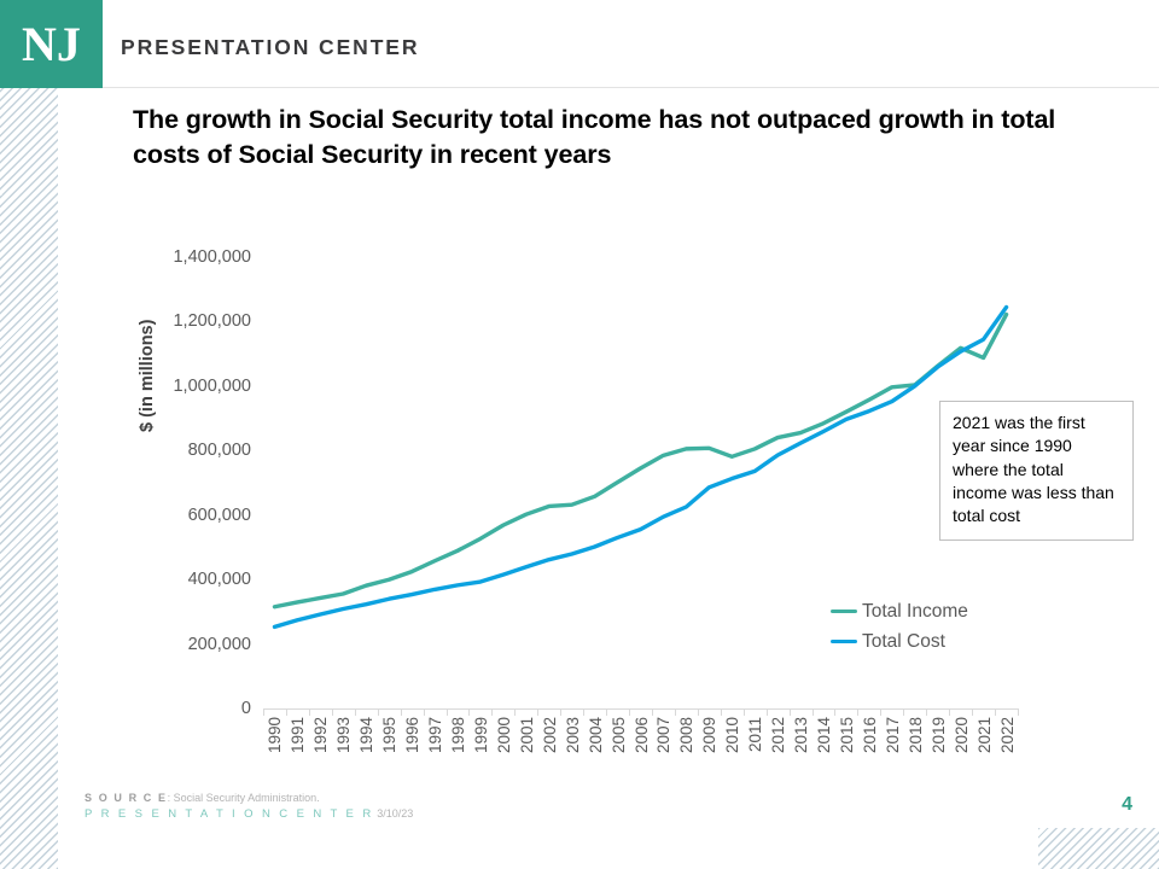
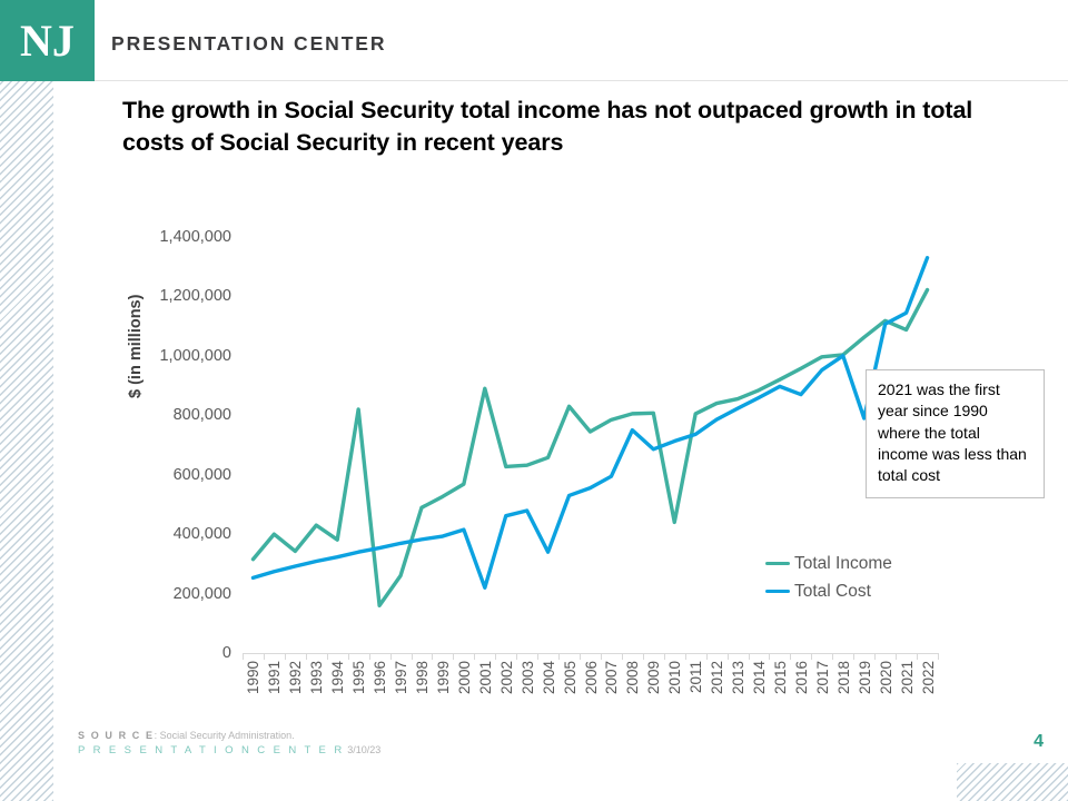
Total Income/1991: 330000 -> 400000
Total Income/1993: 360000 -> 430000
Total Income/1995: 400000 -> 820000
Total Income/1996: 420000 -> 160000
Total Income/1997: 460000 -> 260000
Total Income/2001: 600000 -> 890000
Total Cost/2001: 440000 -> 220000
Total Cost/2004: 500000 -> 340000
Total Income/2005: 700000 -> 830000
Total Cost/2008: 630000 -> 750000
Total Income/2010: 780000 -> 440000
Total Cost/2016: 920000 -> 870000
Total Cost/2019: 1060000 -> 790000
Total Cost/2022: 1240000 -> 1330000
